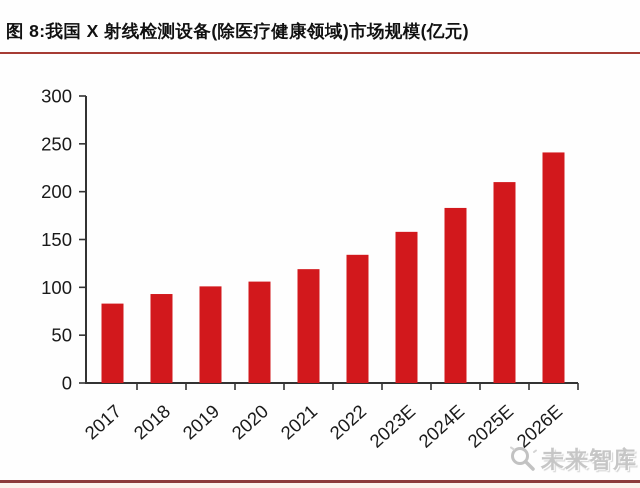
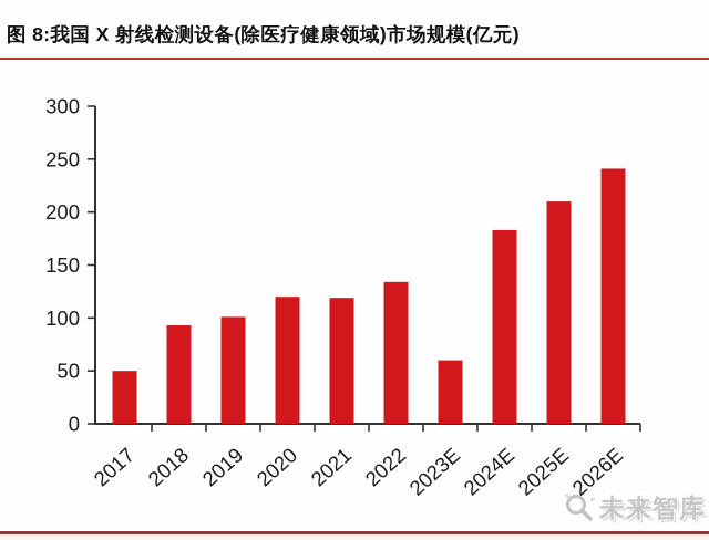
2017: 80 -> 50
2020: 110 -> 120
2023E: 160 -> 60
